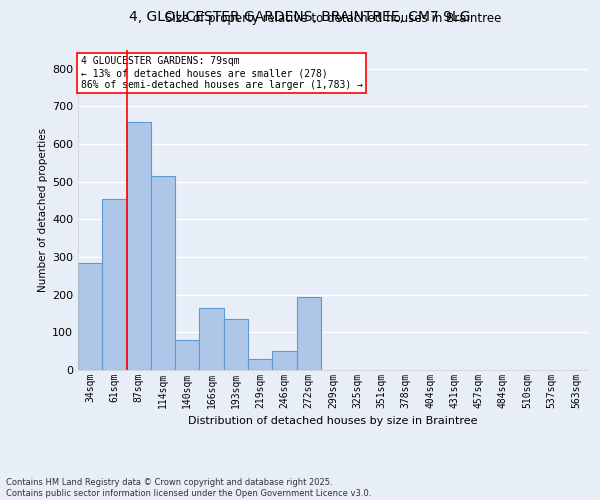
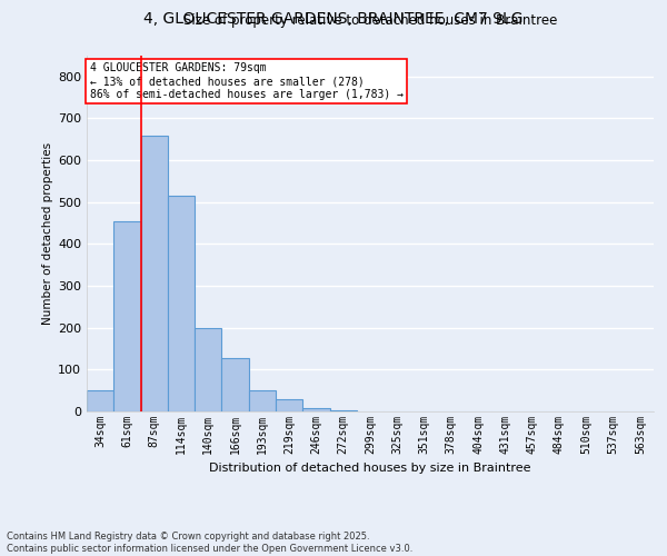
34sqm: 285 -> 50
140sqm: 80 -> 200
166sqm: 165 -> 128
193sqm: 135 -> 50
246sqm: 50 -> 8
272sqm: 195 -> 2
